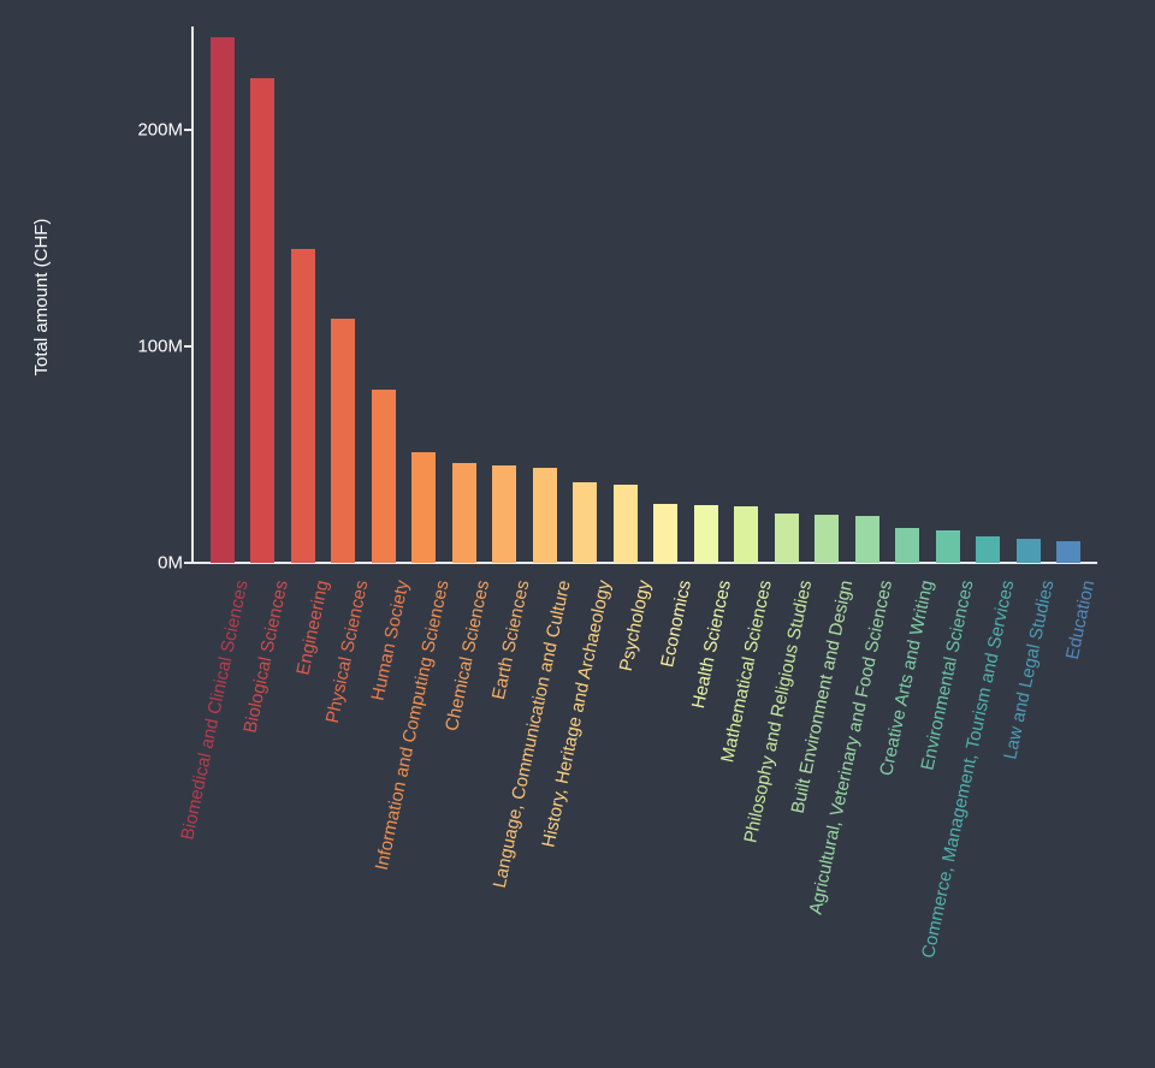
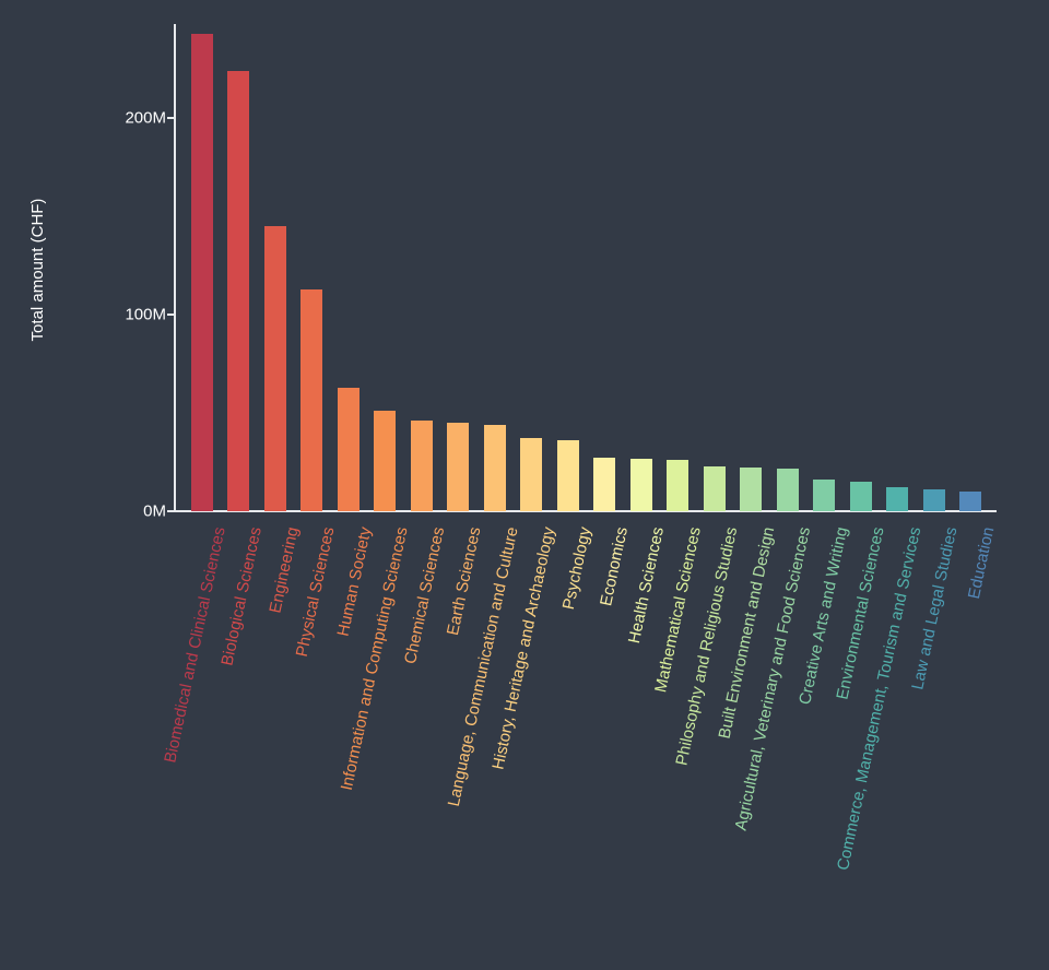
Human Society: 80M -> 63M
